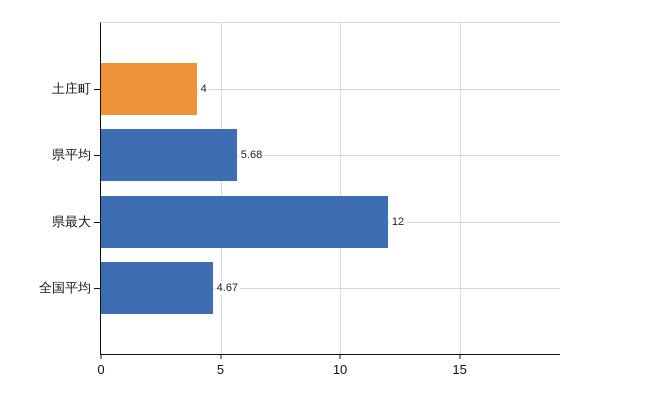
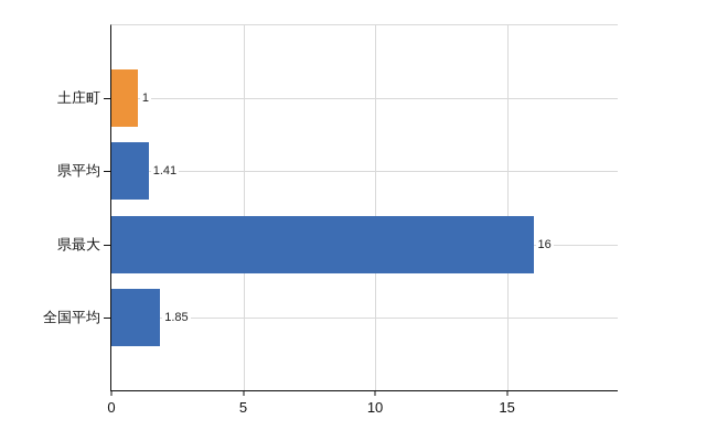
土庄町: 4 -> 1
県平均: 5.68 -> 1.41
県最大: 12 -> 16
全国平均: 4.67 -> 1.85
